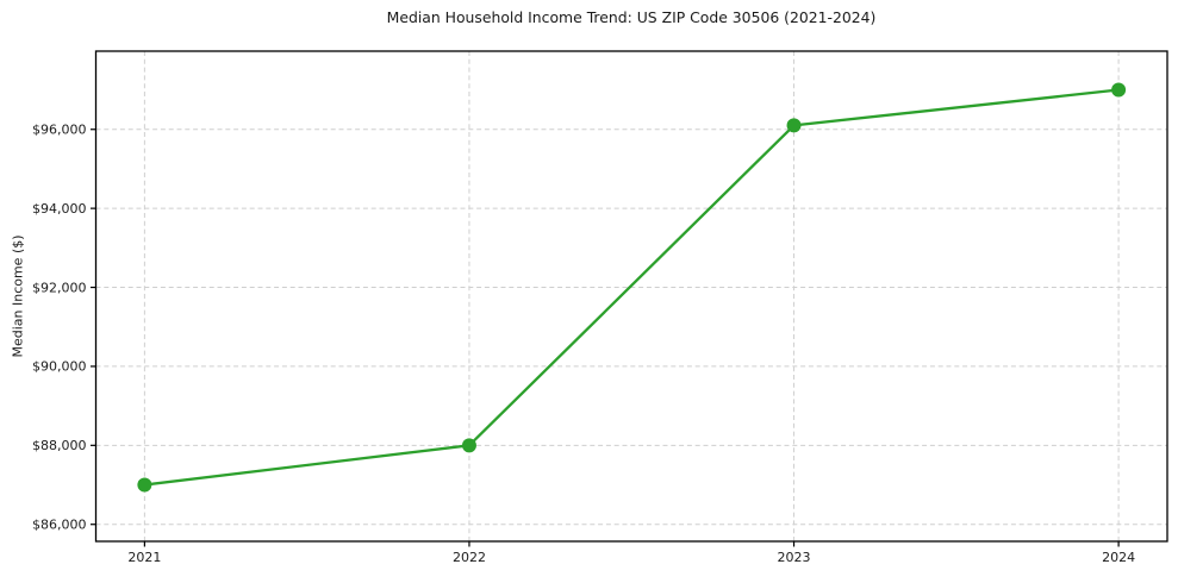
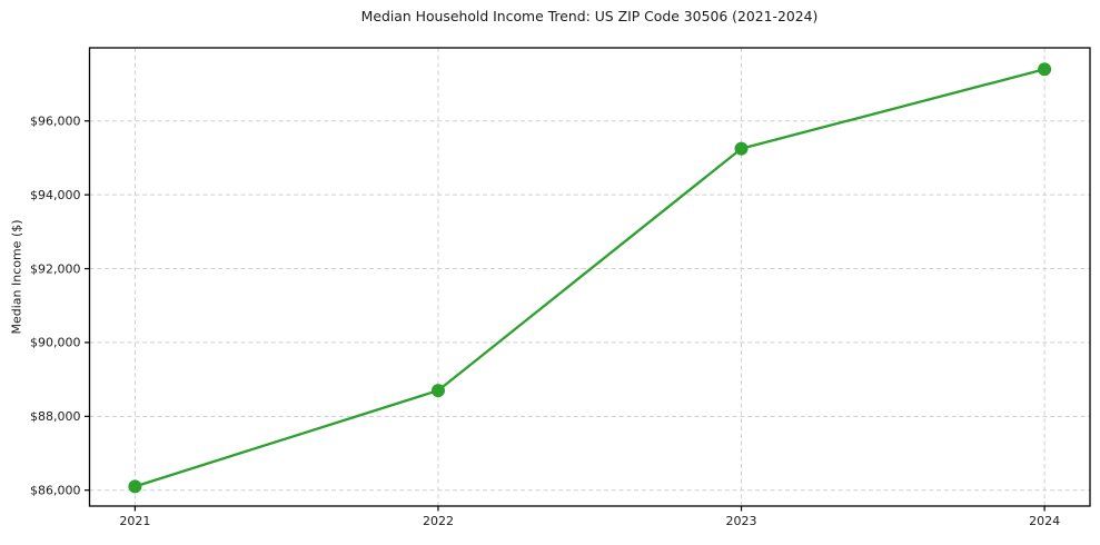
2021: $87000 -> $86100
2022: $88000 -> $88700
2023: $96100 -> $95200
2024: $97000 -> $97400
